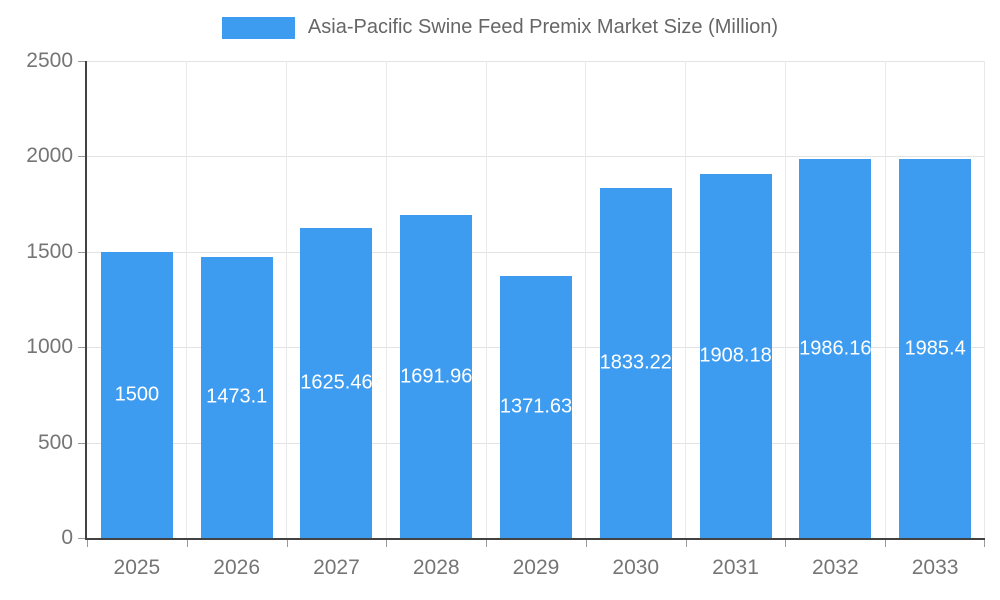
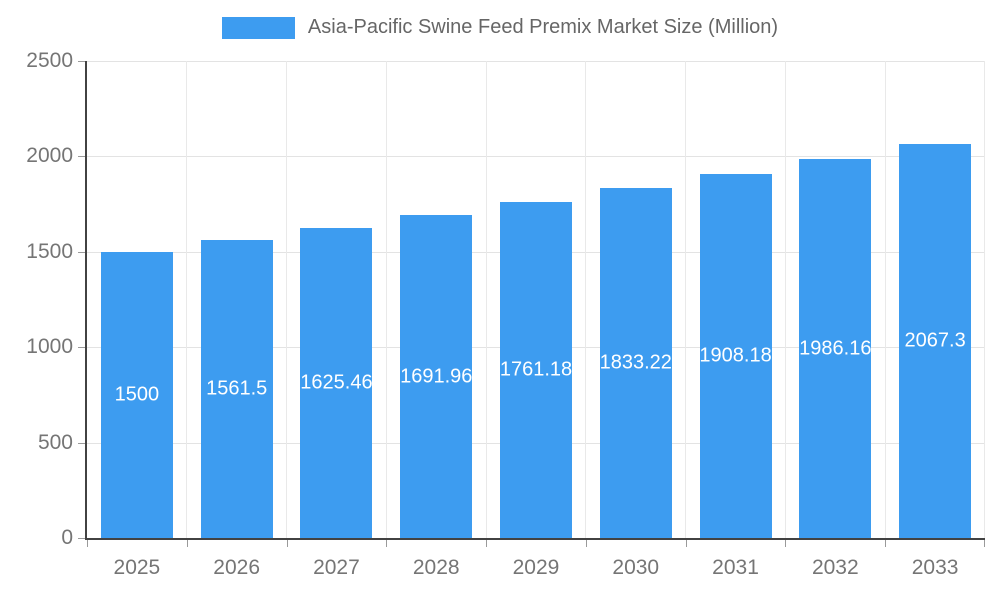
2026: 1473.1 -> 1561.5
2029: 1371.63 -> 1761.18
2033: 1985.4 -> 2067.3
